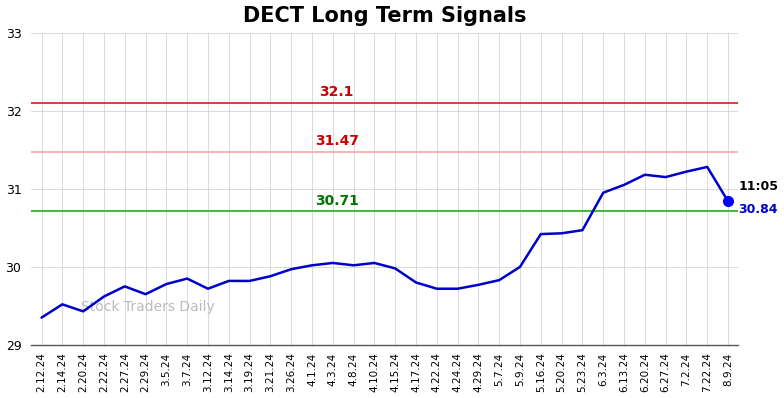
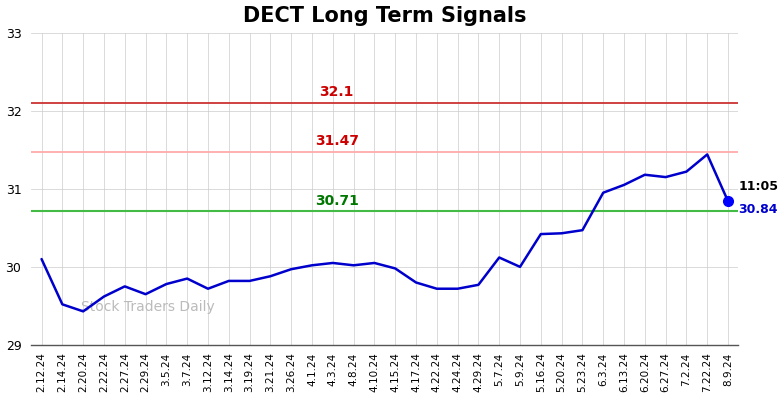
2.12.24: 29.35 -> 30.10
5.7.24: 29.83 -> 30.12
7.22.24: 31.28 -> 31.44
